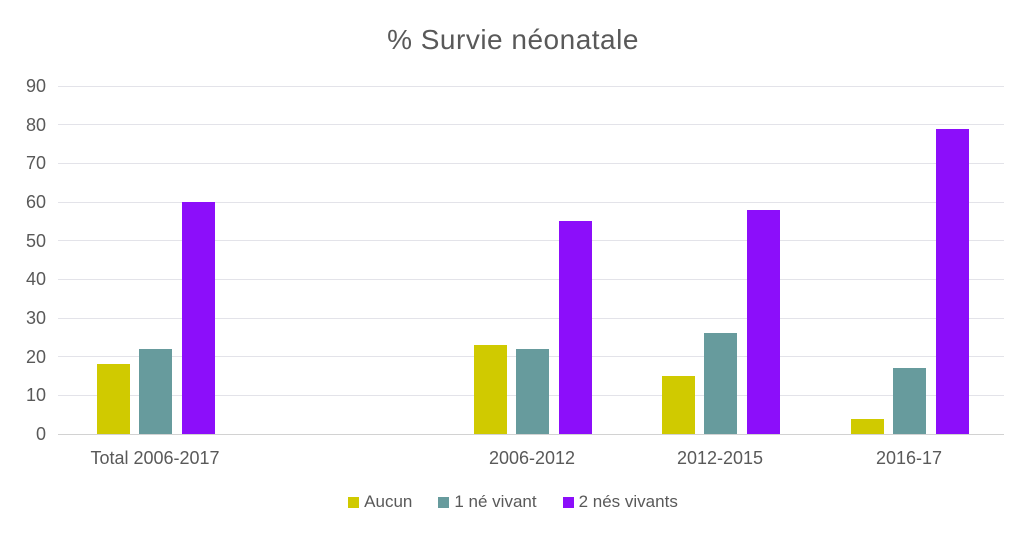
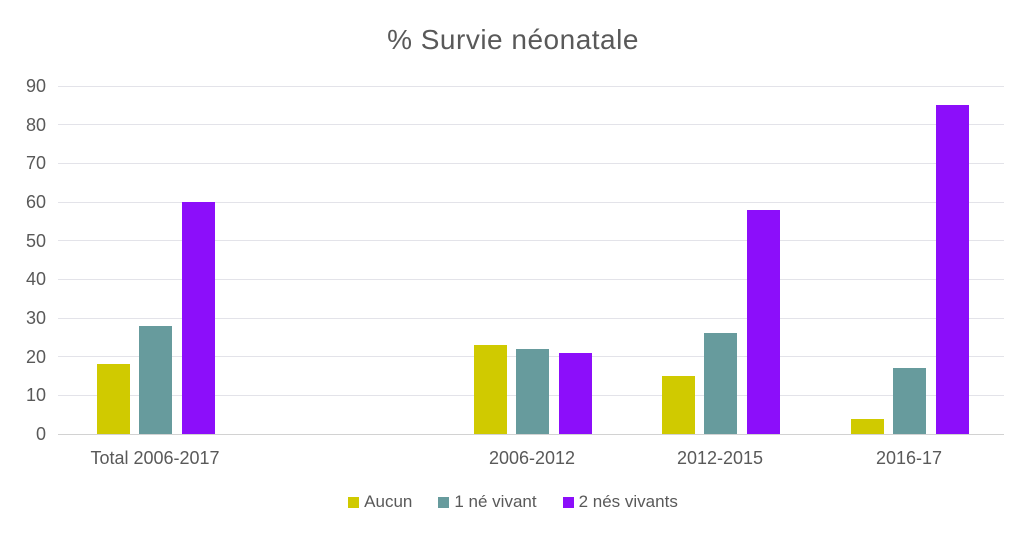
1 né vivant/Total 2006-2017: 22 -> 28
2 nés vivants/2006-2012: 55 -> 21
2 nés vivants/2016-17: 79 -> 85
